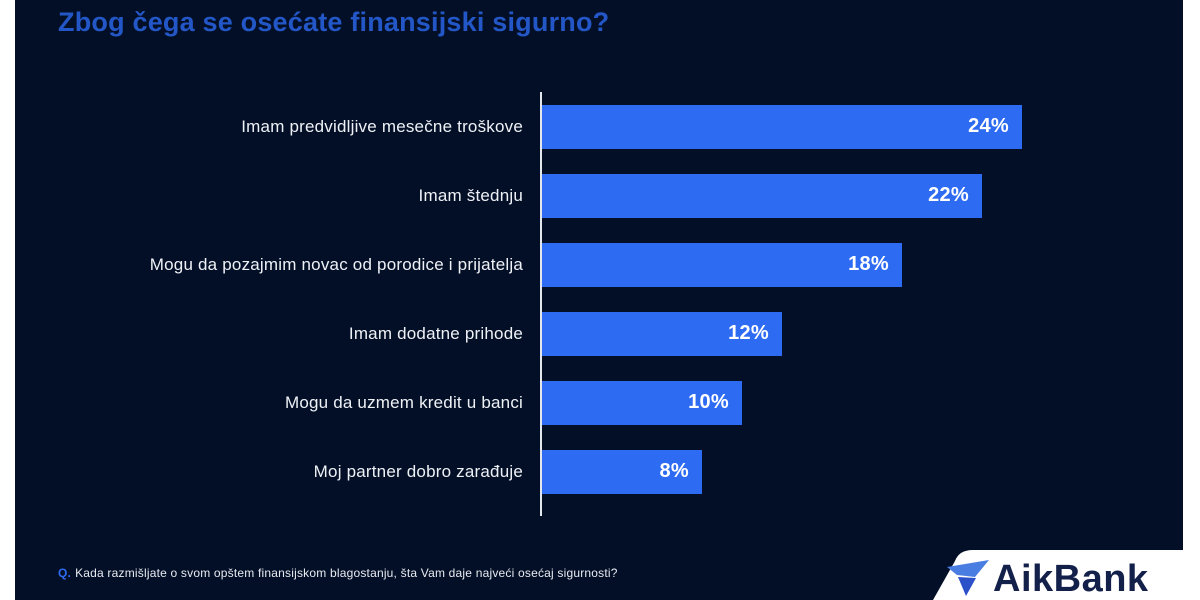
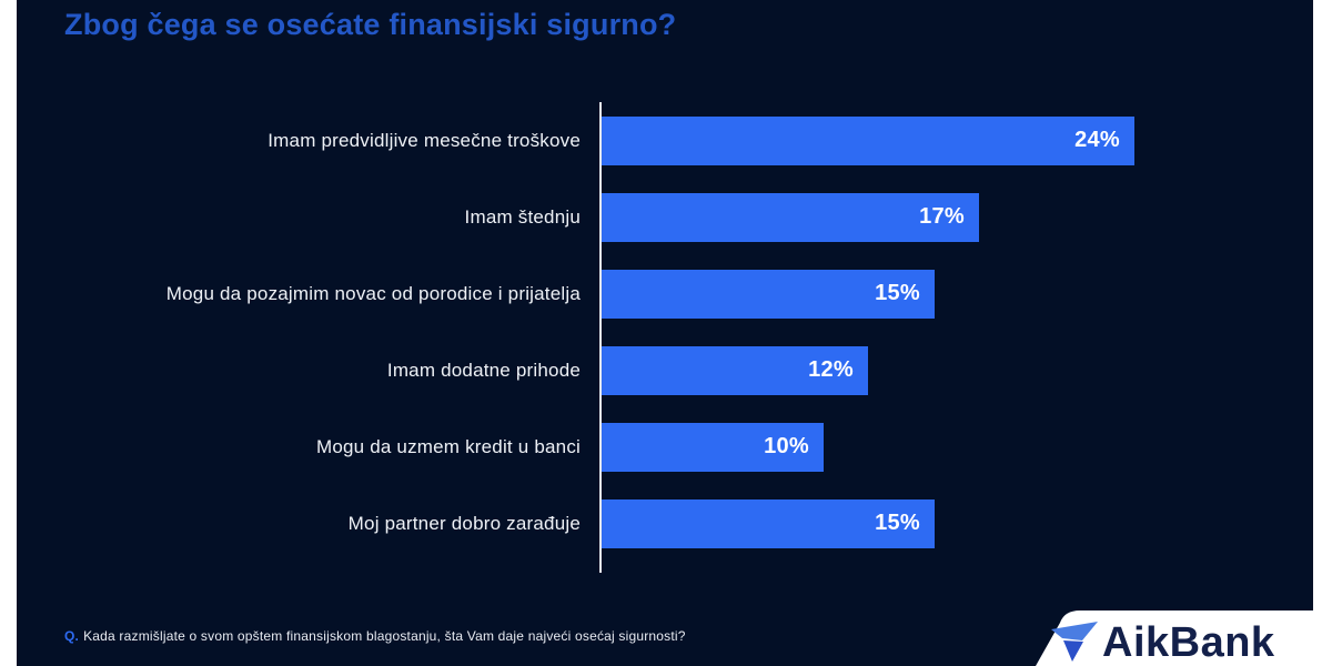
Imam štednju: 22% -> 17%
Mogu da pozajmim novac od porodice i prijatelja: 18% -> 15%
Moj partner dobro zarađuje: 8% -> 15%
